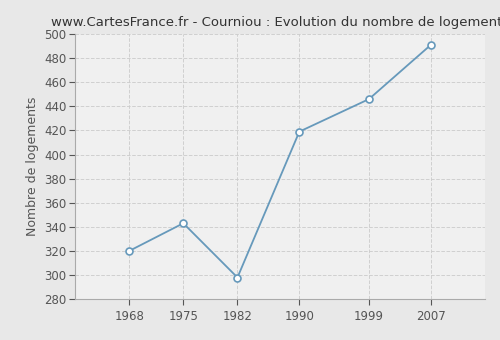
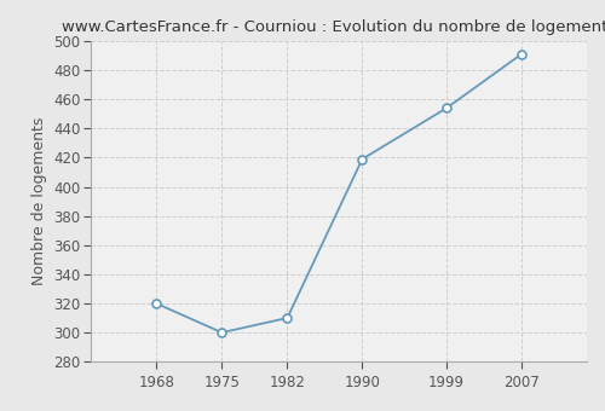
1975: 343 -> 300
1982: 298 -> 310
1999: 446 -> 454
